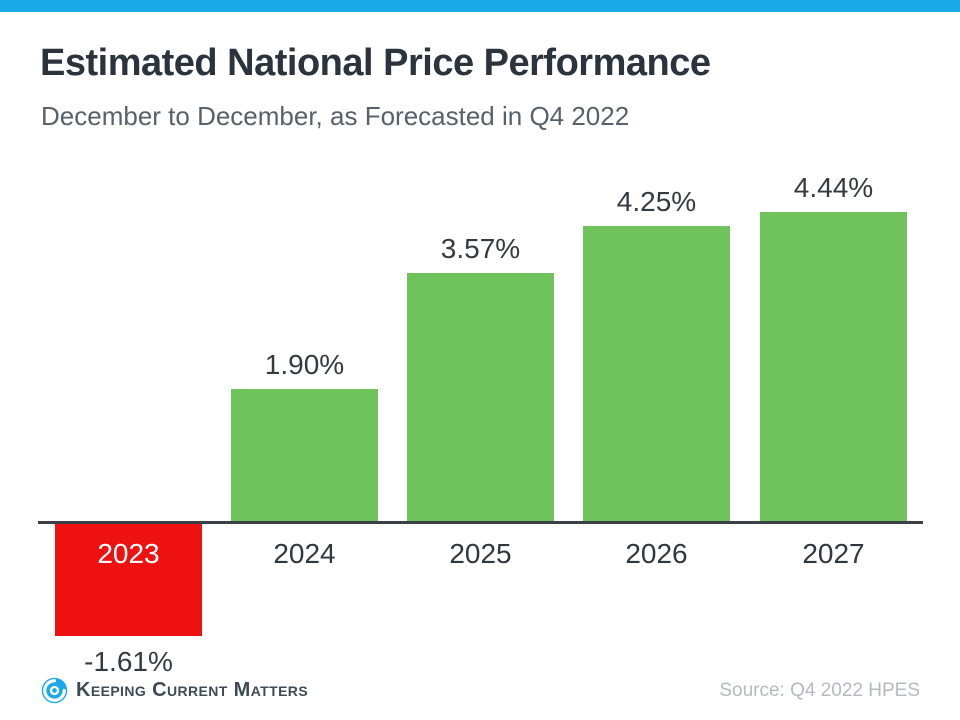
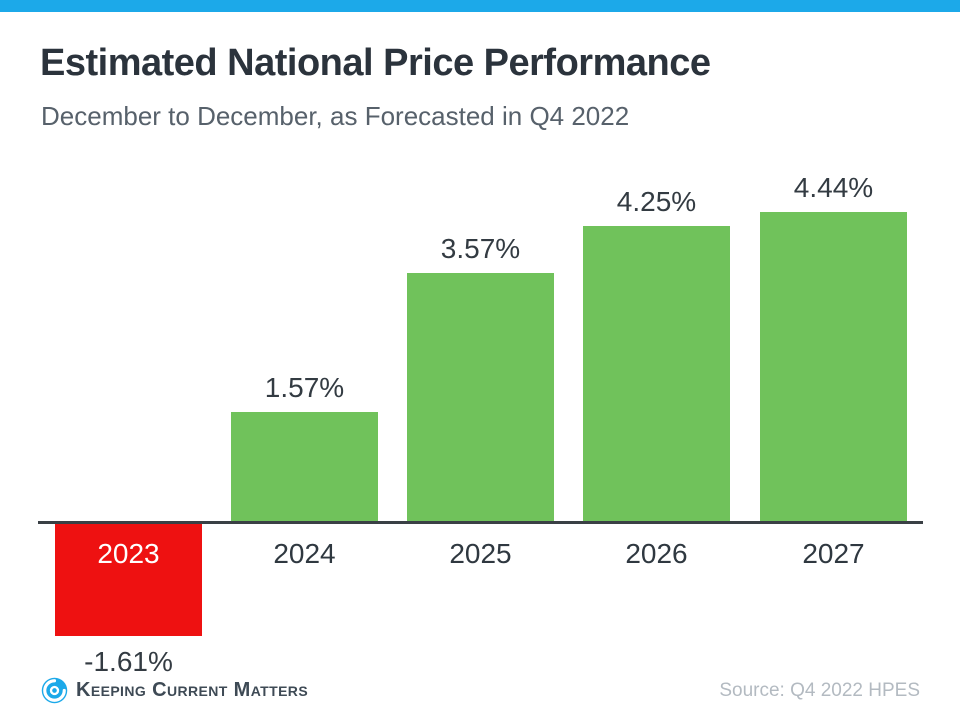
2024: 1.90% -> 1.57%
